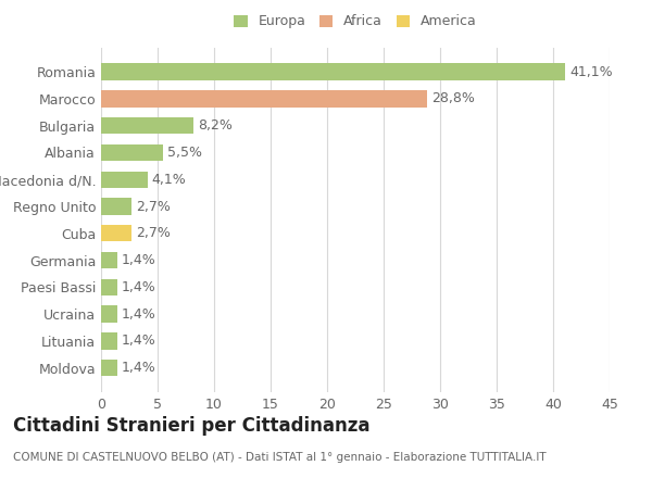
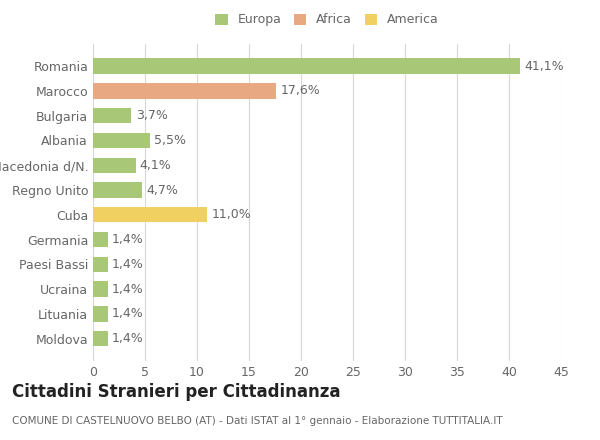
Marocco: 28,8% -> 17,6%
Bulgaria: 8,2% -> 3,7%
Regno Unito: 2,7% -> 4,7%
Cuba: 2,7% -> 11,0%
